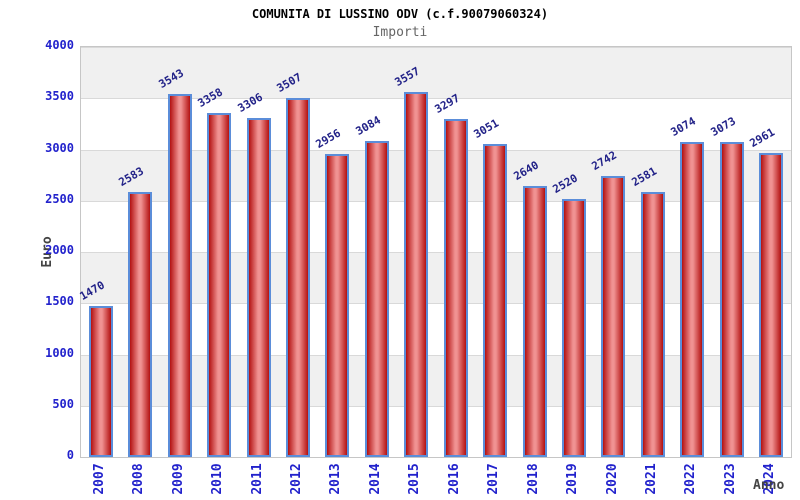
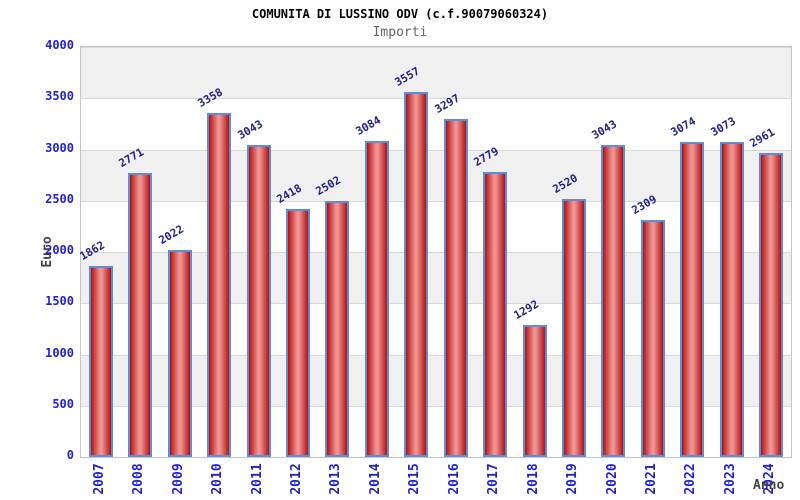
2007: 1470 -> 1862
2008: 2583 -> 2771
2009: 3543 -> 2022
2011: 3306 -> 3043
2012: 3507 -> 2418
2013: 2956 -> 2502
2017: 3051 -> 2779
2018: 2640 -> 1292
2020: 2742 -> 3043
2021: 2581 -> 2309
